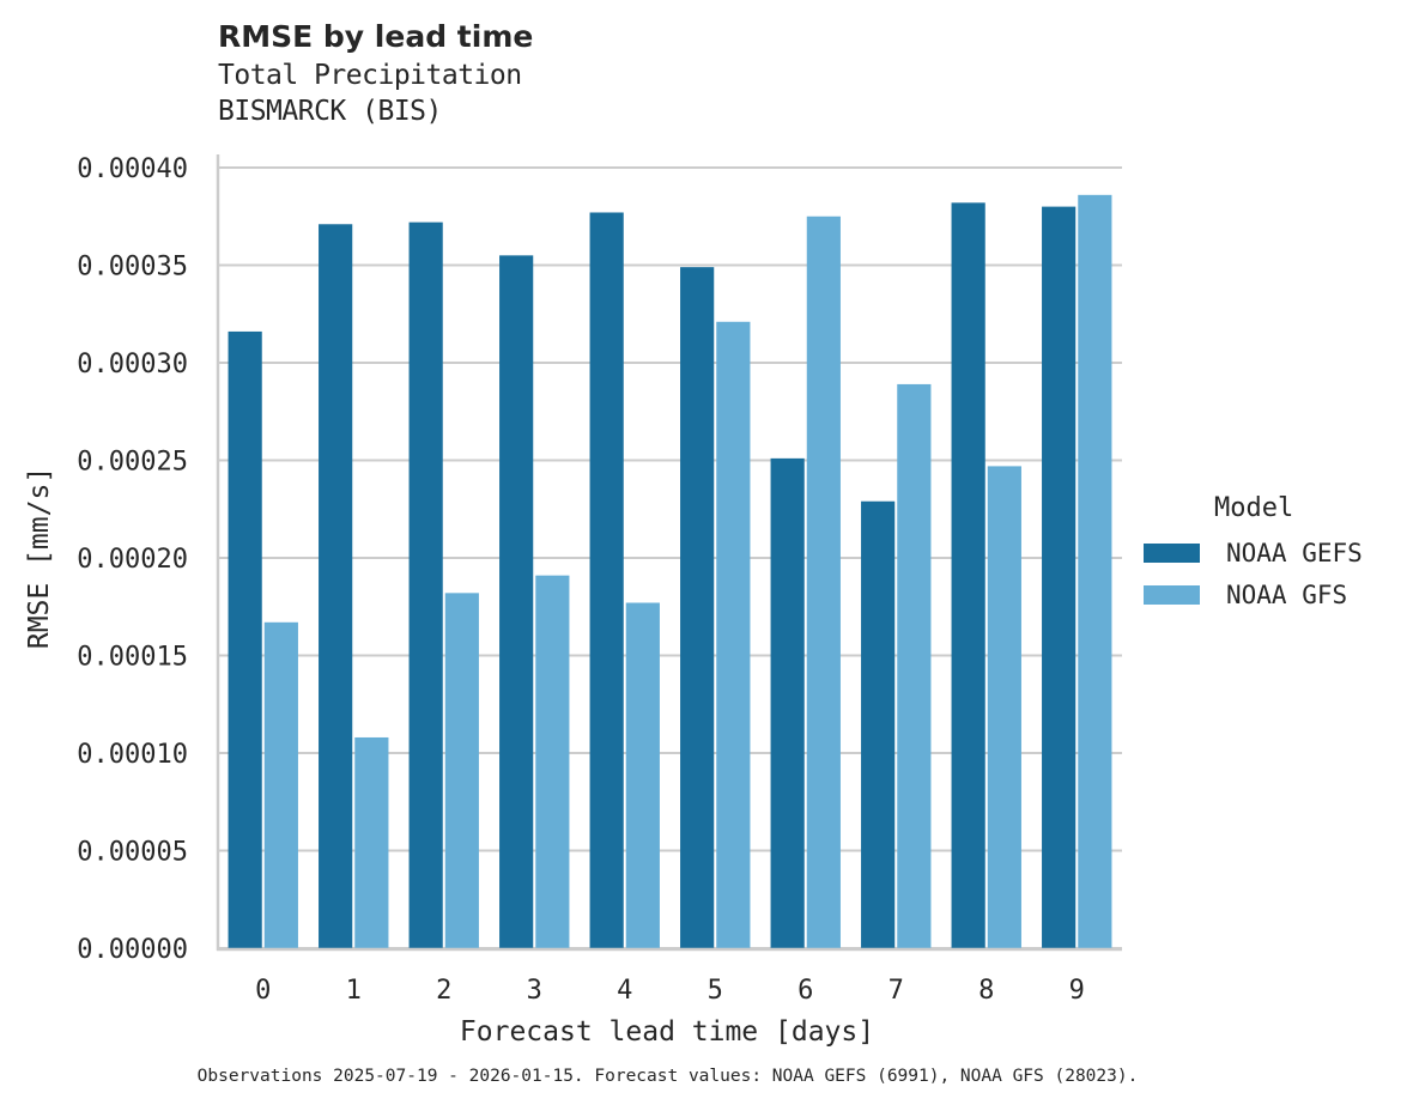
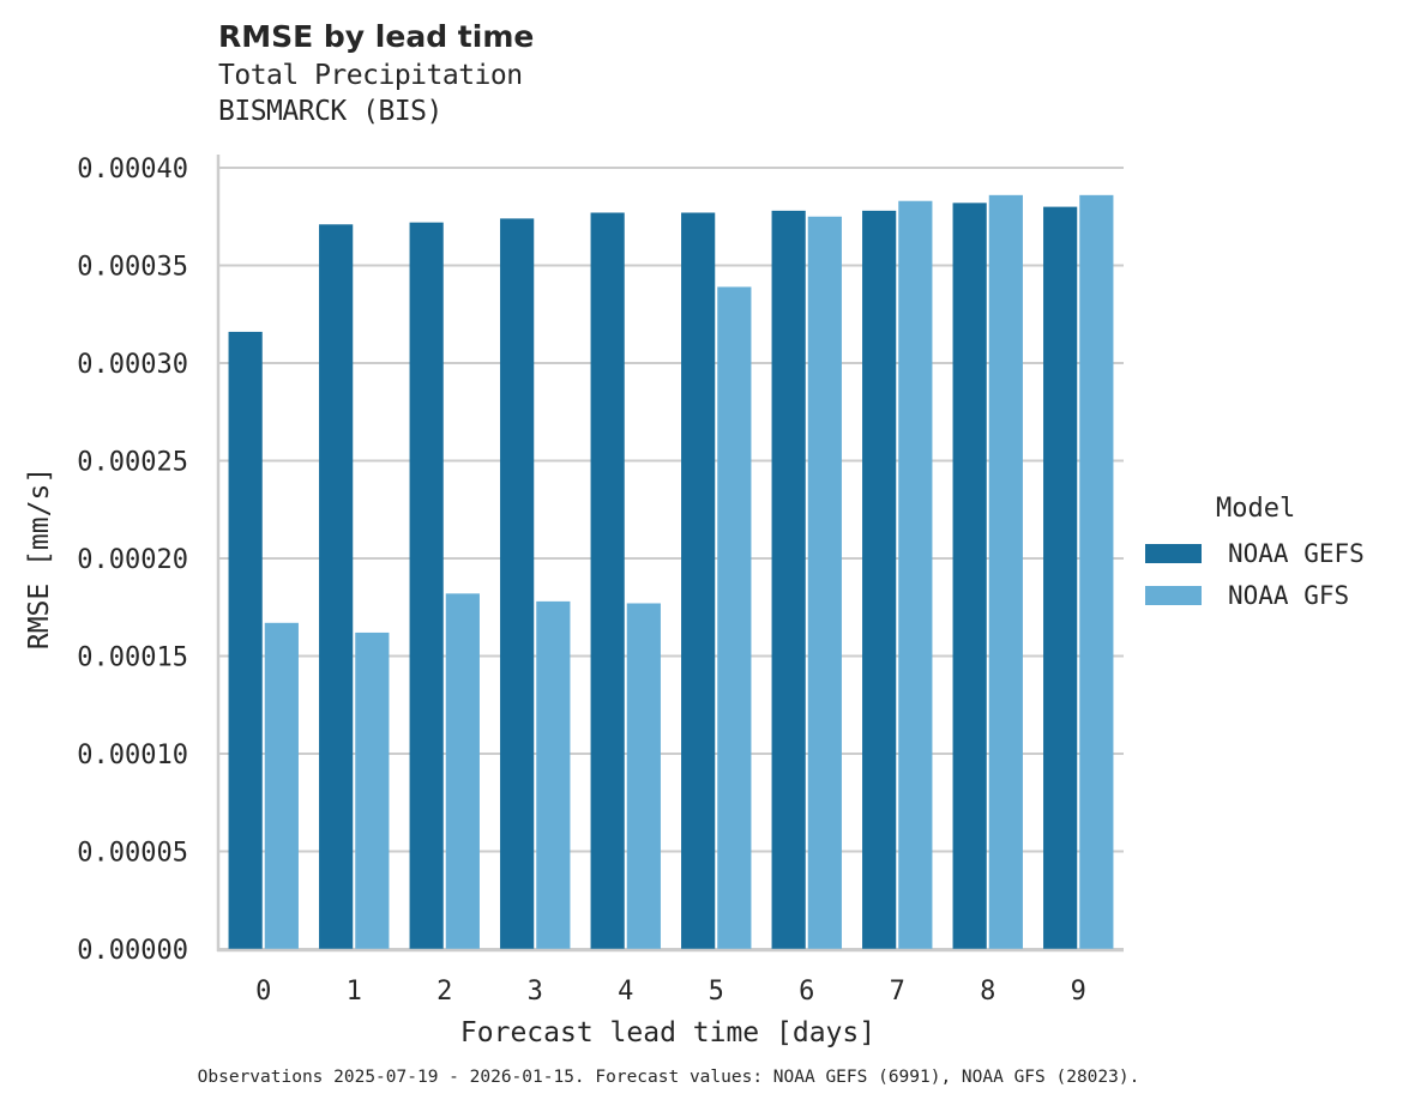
NOAA GFS/1: 0.000108 -> 0.000162
NOAA GEFS/3: 0.000355 -> 0.000374
NOAA GFS/3: 0.000191 -> 0.000178
NOAA GEFS/5: 0.000349 -> 0.000377
NOAA GFS/5: 0.000321 -> 0.000339
NOAA GEFS/6: 0.000251 -> 0.000378
NOAA GEFS/7: 0.000229 -> 0.000378
NOAA GFS/7: 0.000289 -> 0.000383
NOAA GFS/8: 0.000247 -> 0.000386
